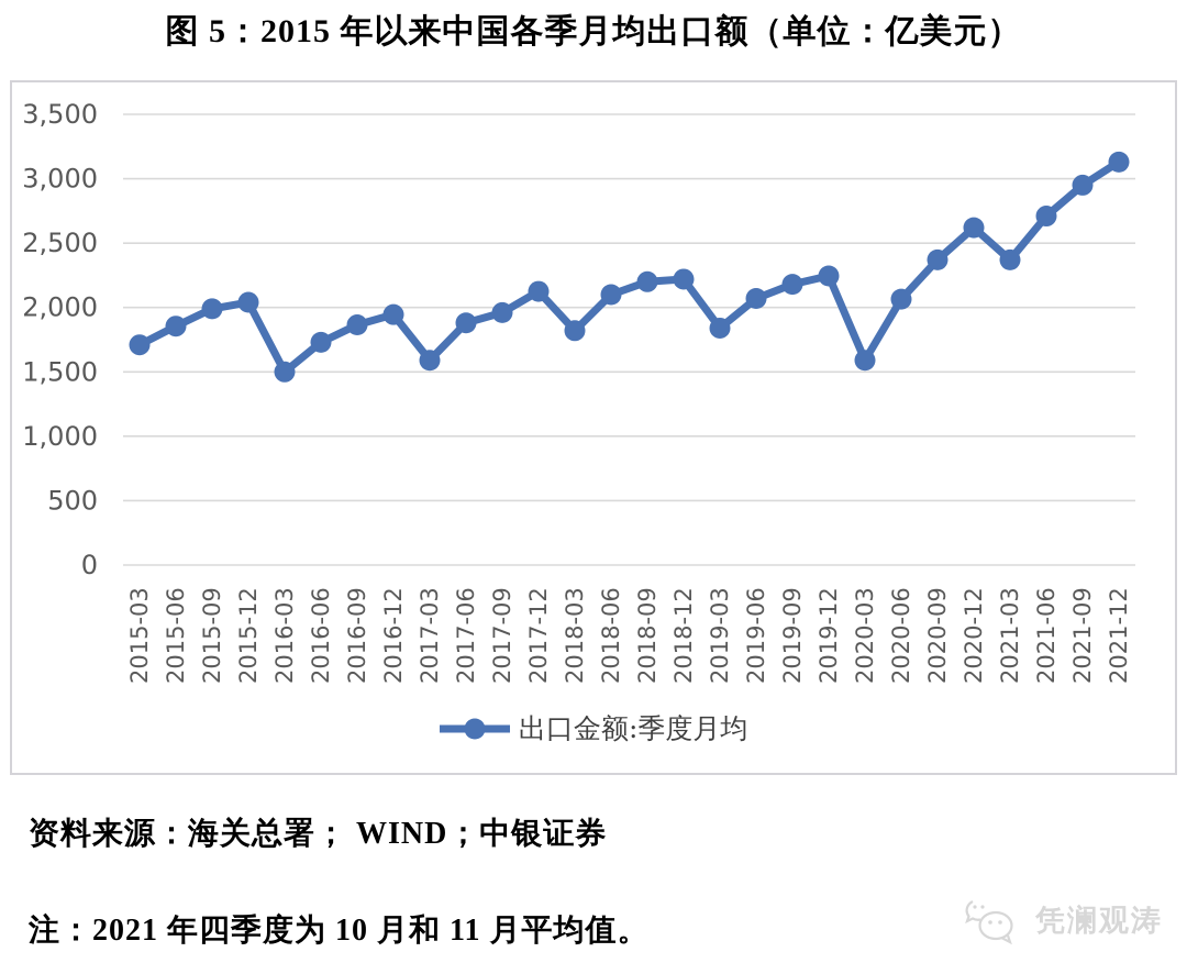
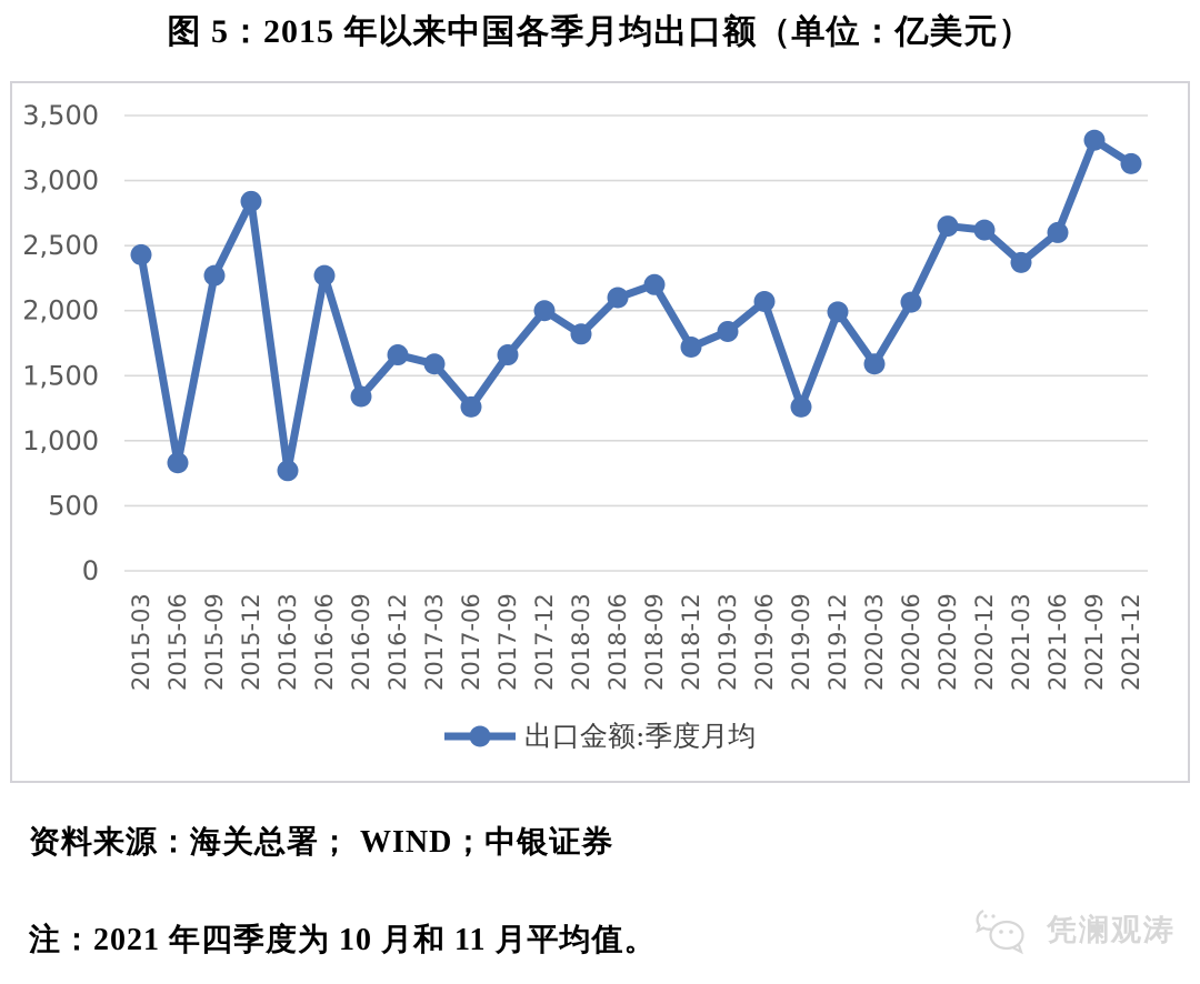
2015-03: 1710 -> 2430
2015-06: 1860 -> 830
2015-09: 1990 -> 2270
2015-12: 2040 -> 2840
2016-03: 1500 -> 770
2016-06: 1730 -> 2270
2016-09: 1860 -> 1340
2016-12: 1940 -> 1660
2017-06: 1880 -> 1260
2017-09: 1960 -> 1660
2017-12: 2120 -> 2000
2018-12: 2220 -> 1720
2019-09: 2180 -> 1260
2019-12: 2240 -> 1990
2020-09: 2370 -> 2650
2021-06: 2710 -> 2600
2021-09: 2950 -> 3310
